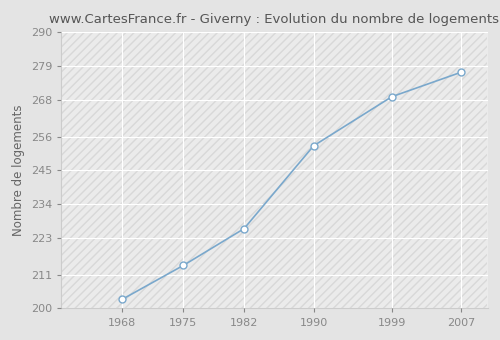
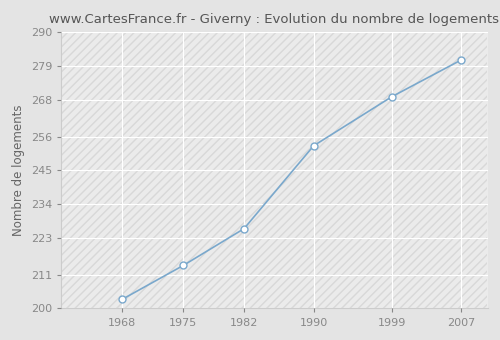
2007: 277 -> 281
